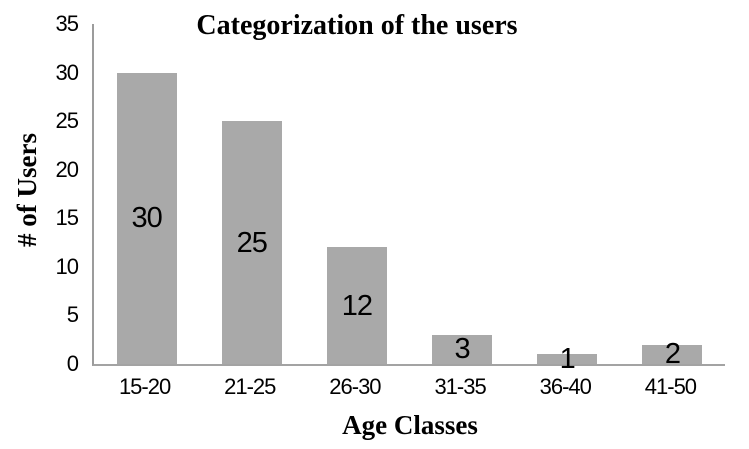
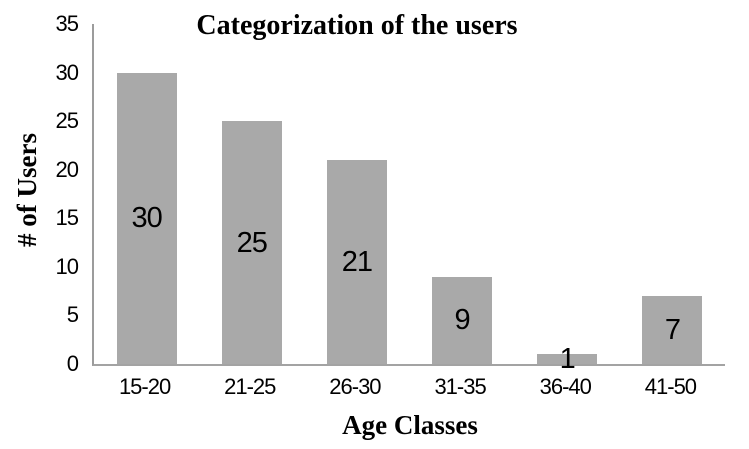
26-30: 12 -> 21
31-35: 3 -> 9
41-50: 2 -> 7
